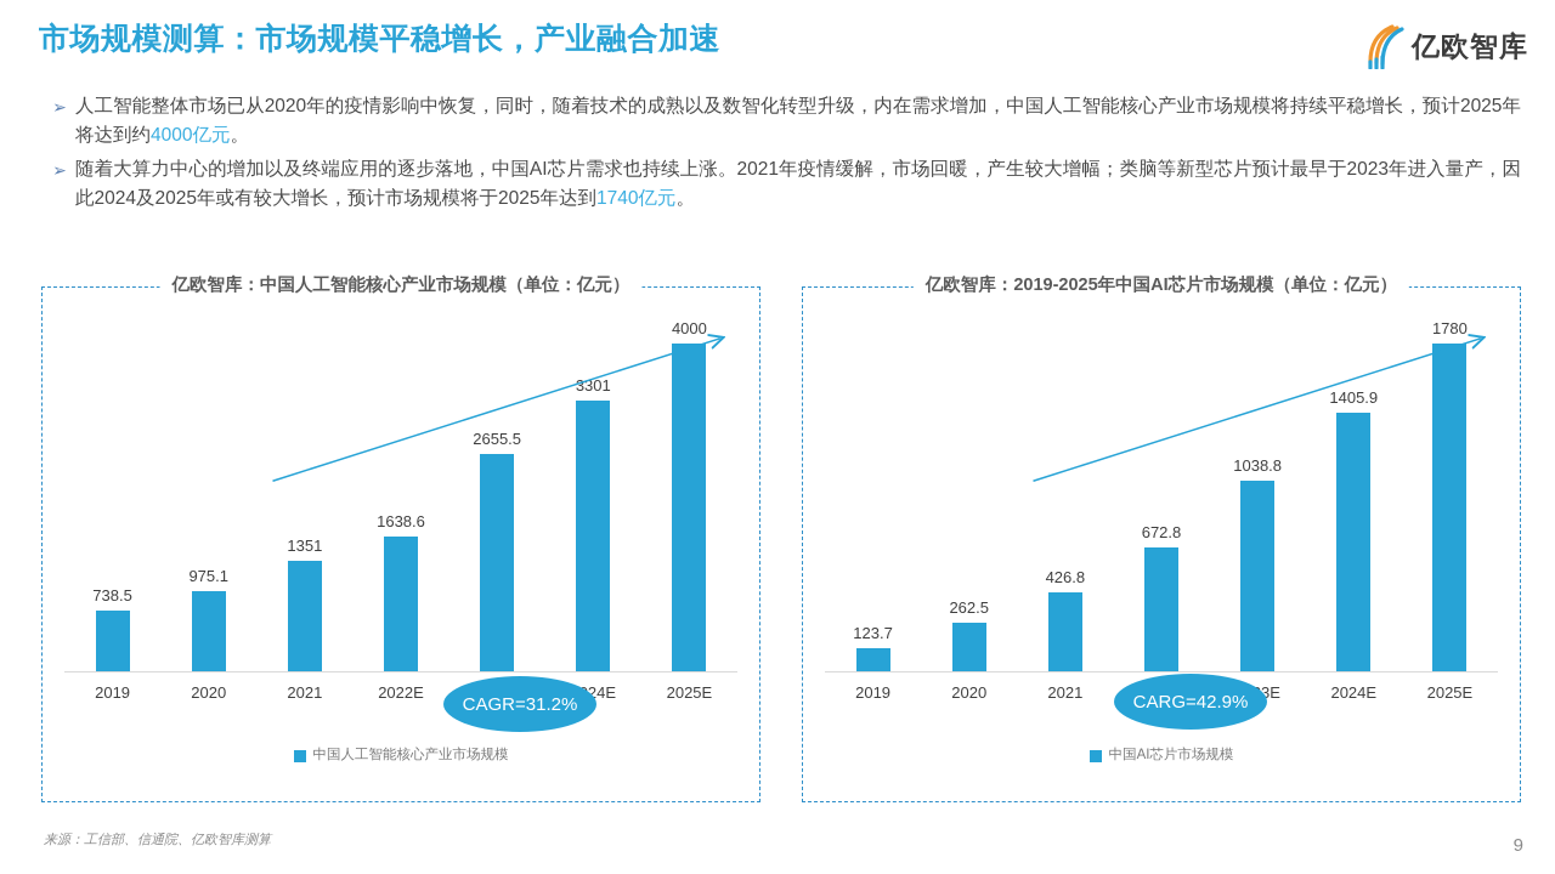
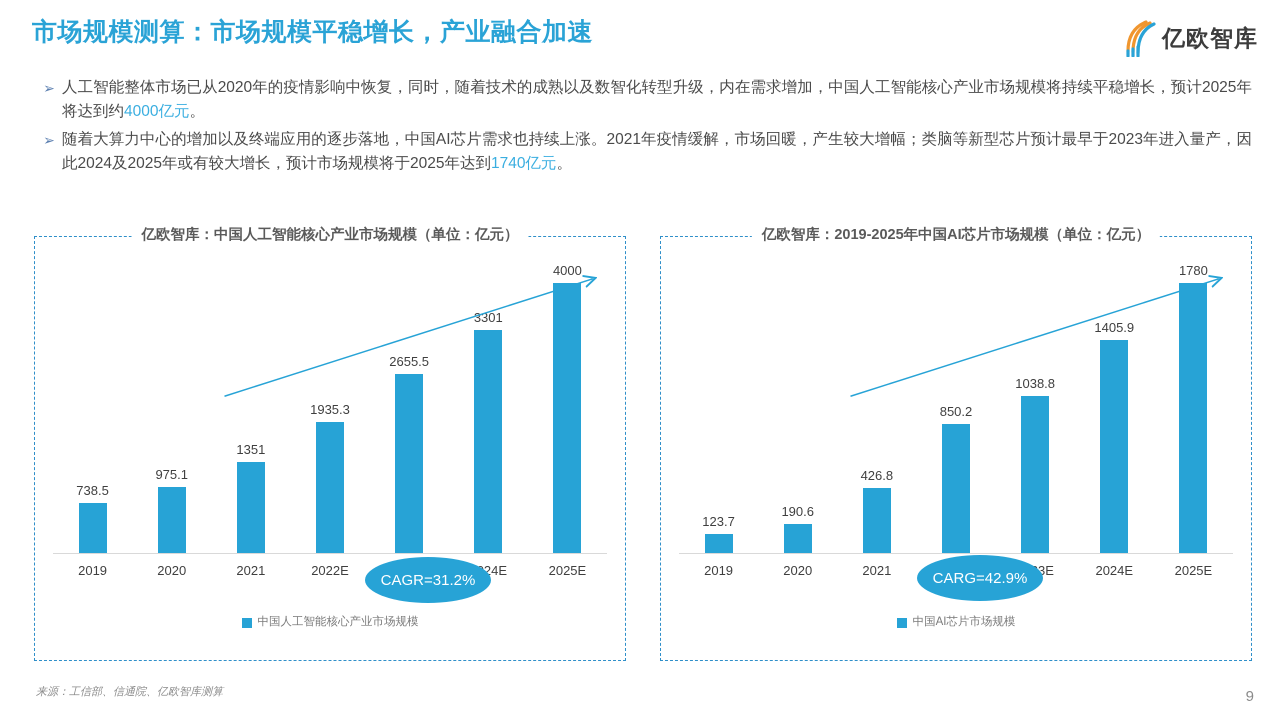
中国人工智能核心产业市场规模/2022E: 1638.6 -> 1935.3
中国AI芯片市场规模/2020: 262.5 -> 190.6
中国AI芯片市场规模/2022E: 672.8 -> 850.2
